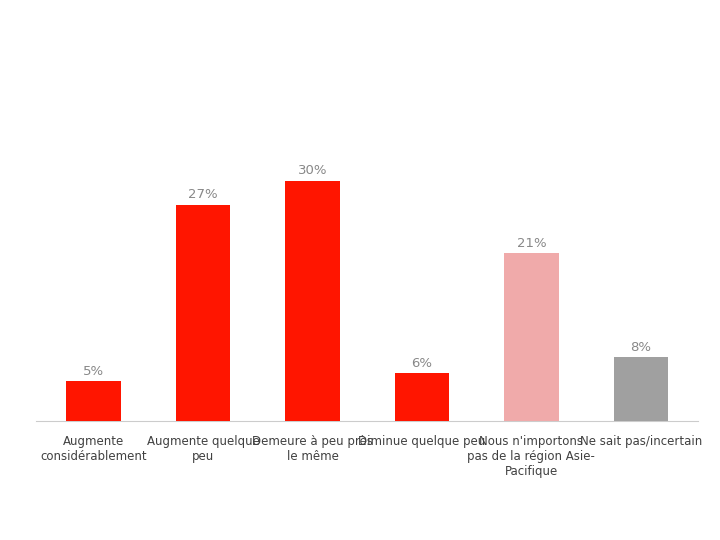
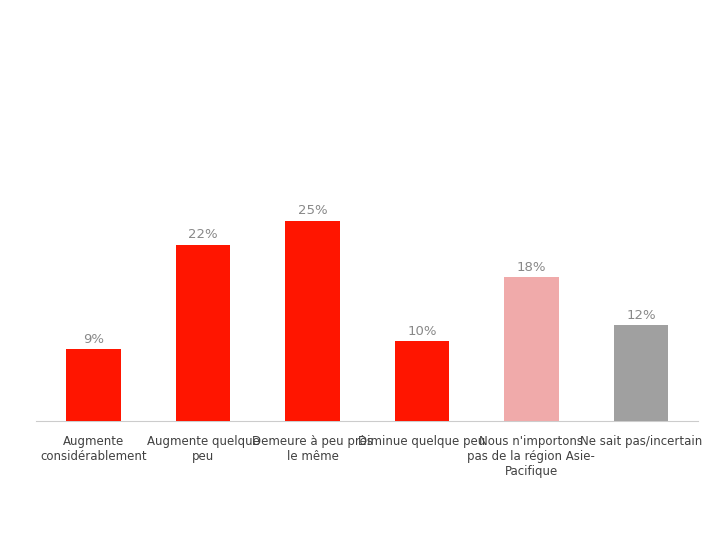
Augmente considérablement: 5% -> 9%
Augmente quelque peu: 27% -> 22%
Demeure à peu près le même: 30% -> 25%
Diminue quelque peu: 6% -> 10%
Nous n'importons pas de la région Asie- Pacifique: 21% -> 18%
Ne sait pas/incertain: 8% -> 12%
